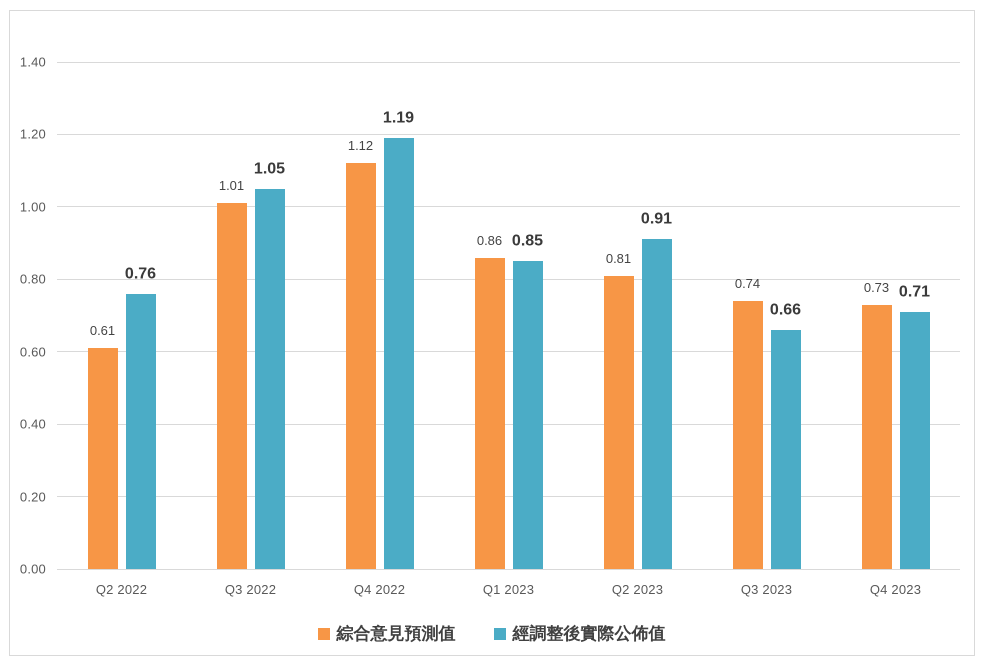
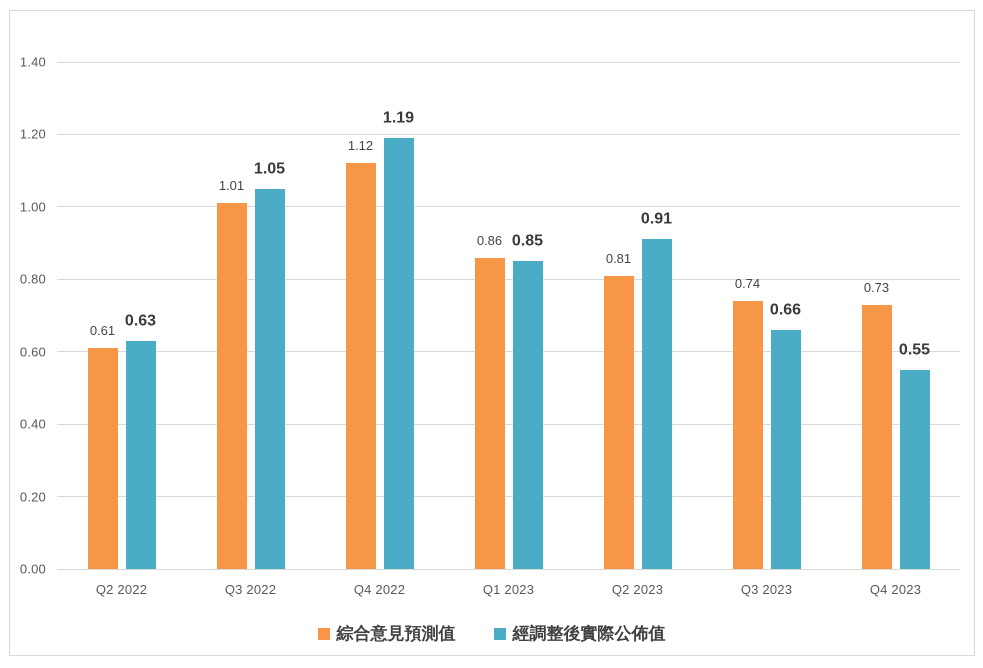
經調整後實際公佈值/Q2 2022: 0.76 -> 0.63
經調整後實際公佈值/Q4 2023: 0.71 -> 0.55
